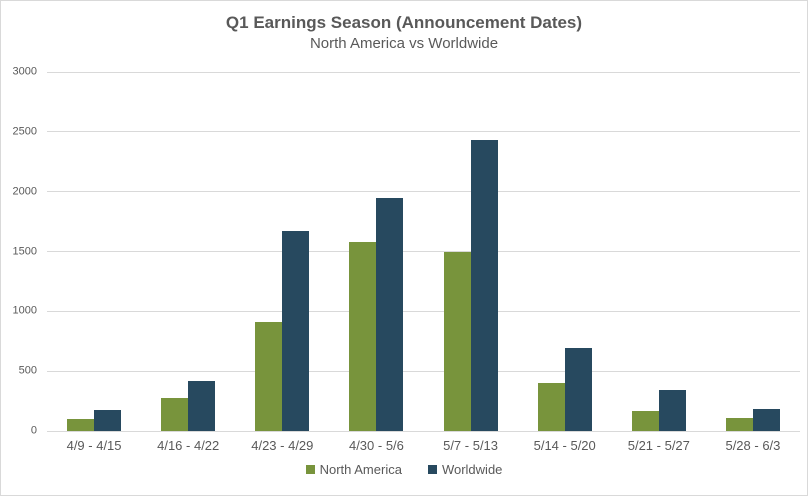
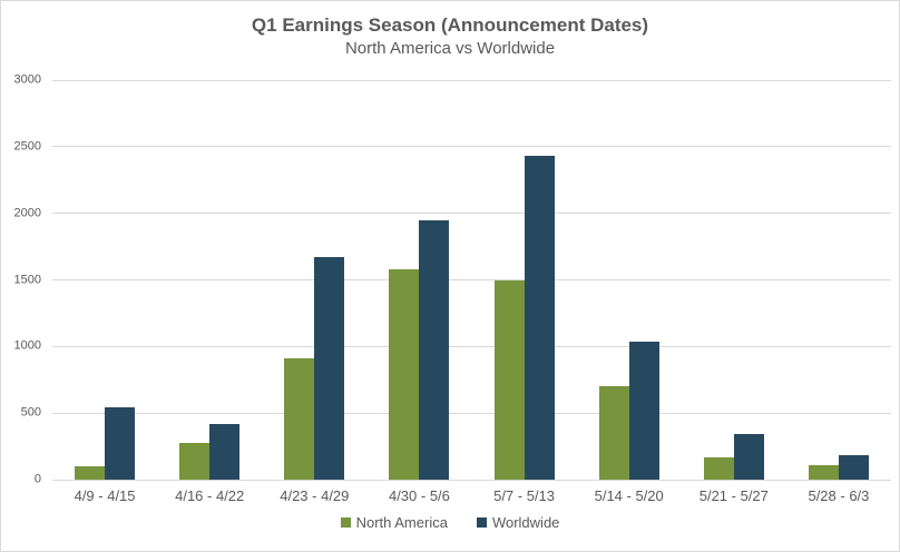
Worldwide/4/9 - 4/15: 180 -> 540
North America/5/14 - 5/20: 400 -> 700
Worldwide/5/14 - 5/20: 690 -> 1040
